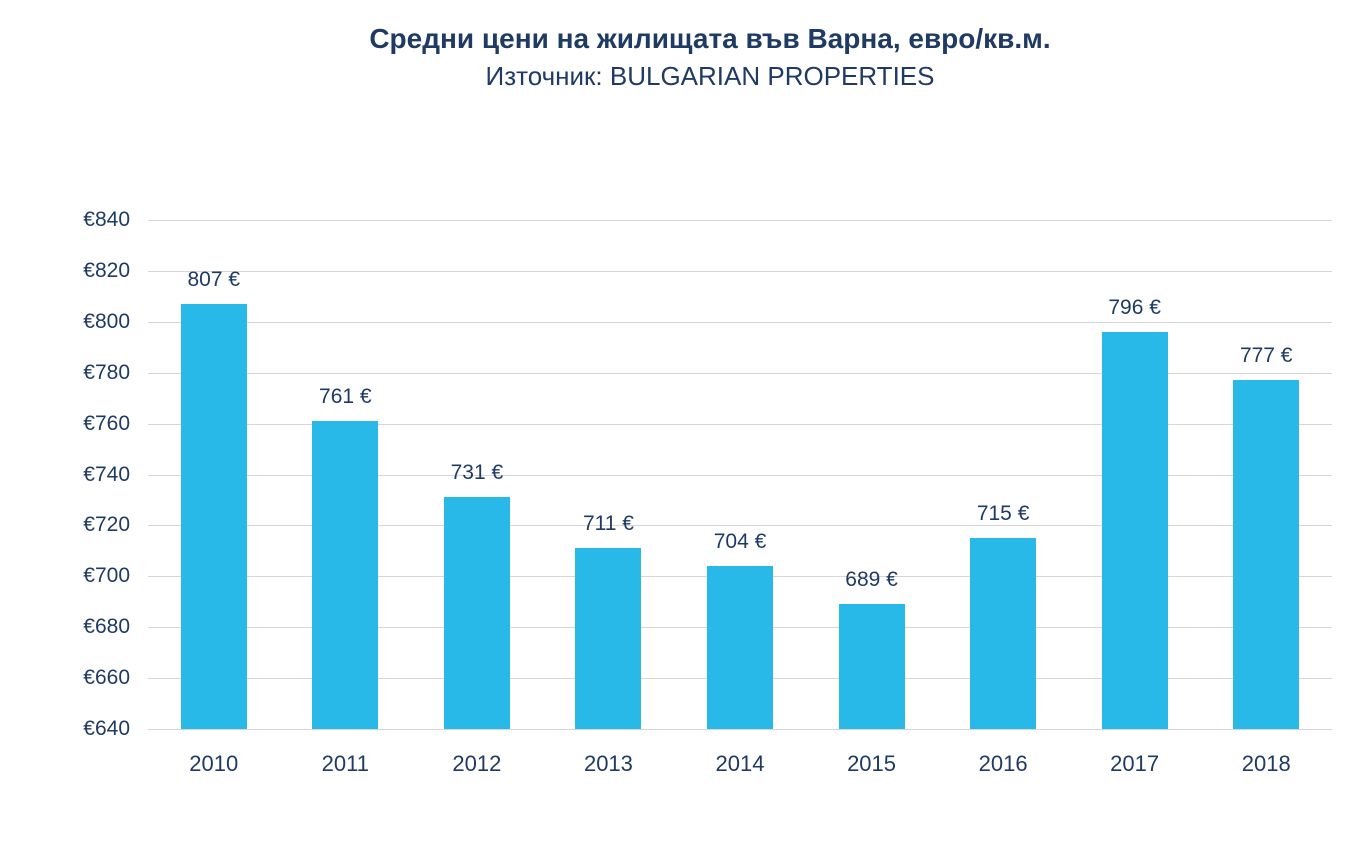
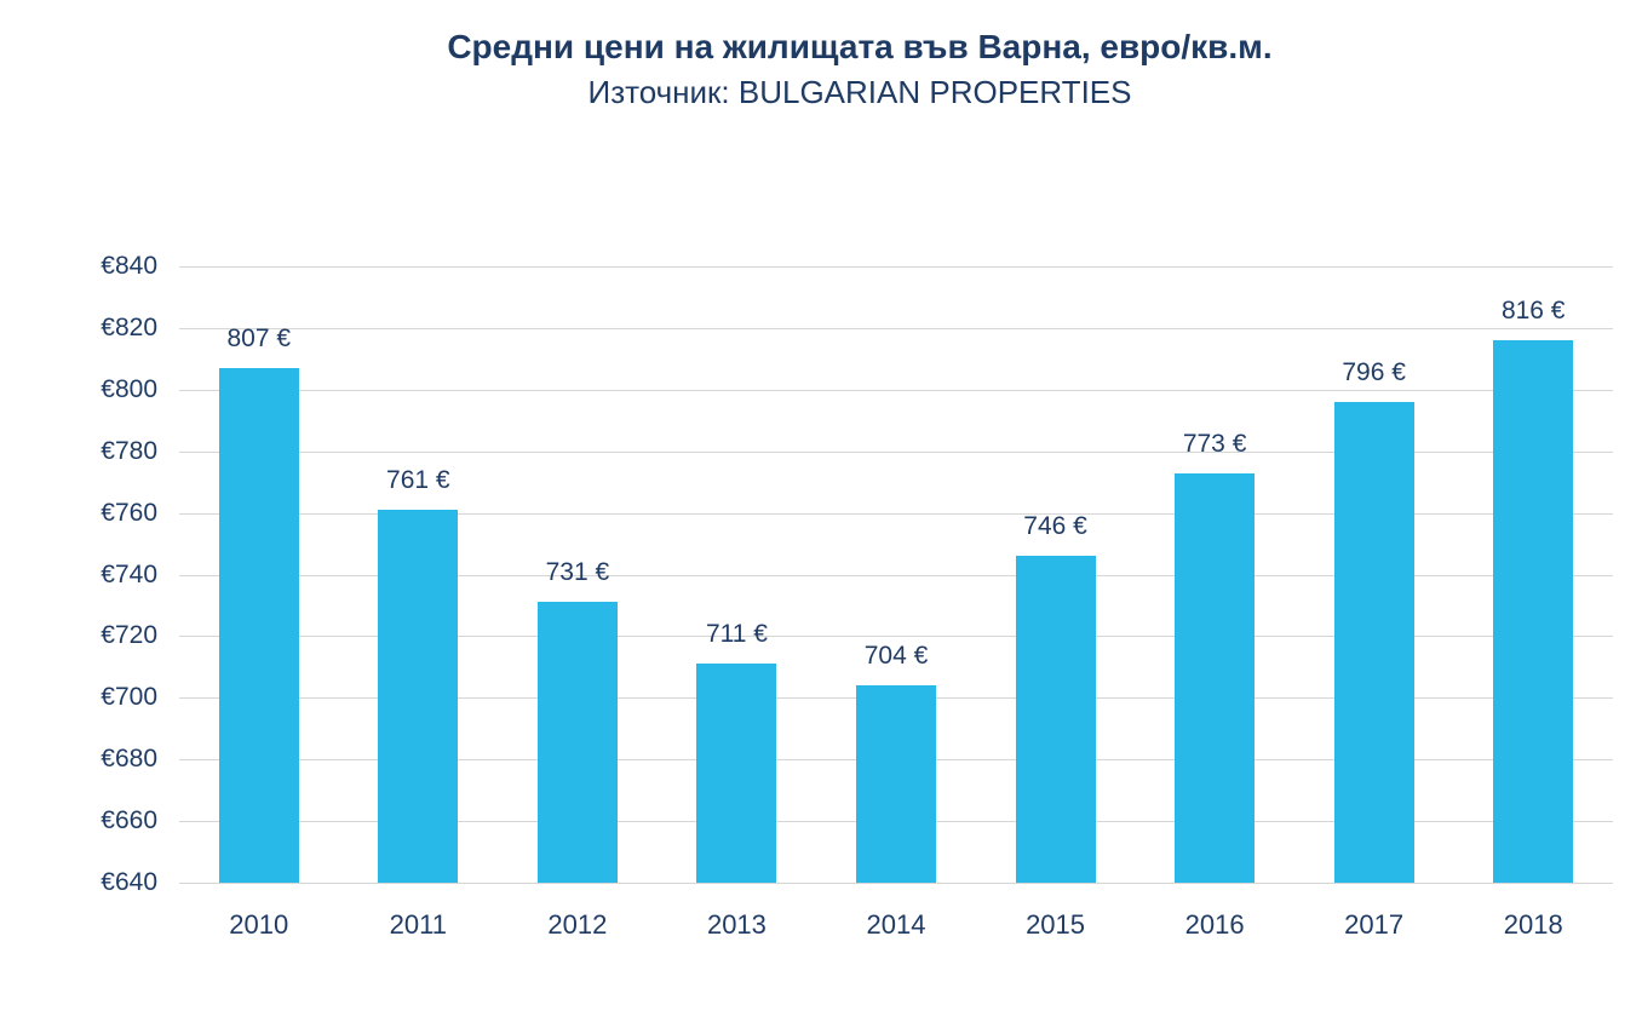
2015: 689 -> 746
2016: 715 -> 773
2018: 777 -> 816
